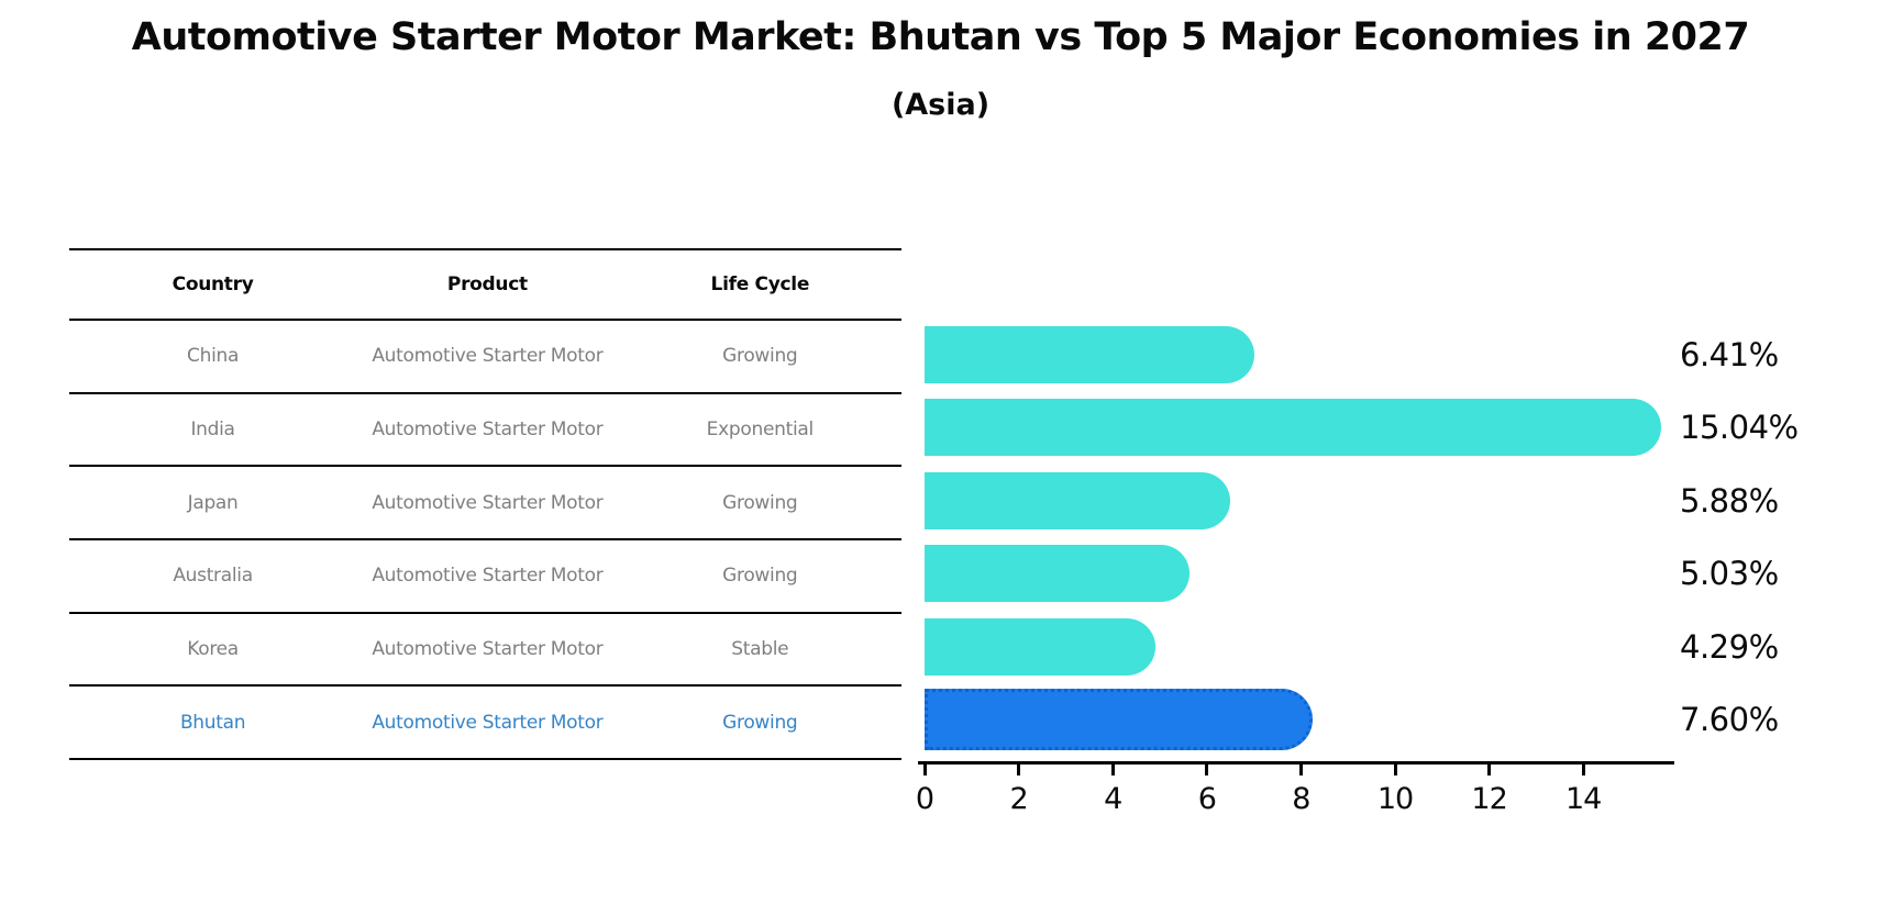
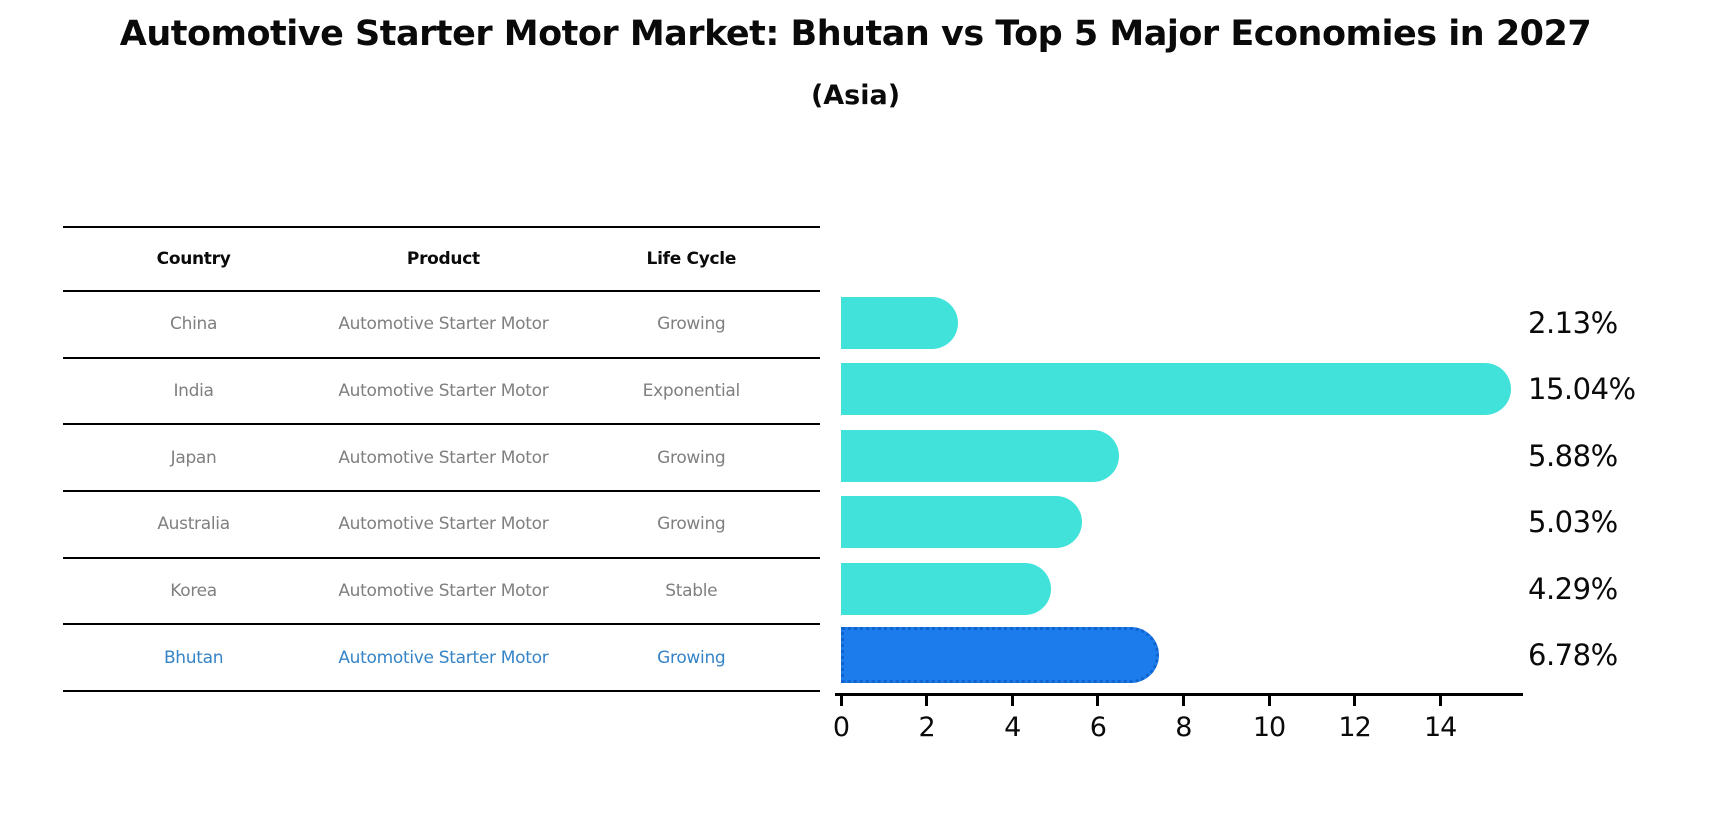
China: 6.41% -> 2.13%
Bhutan: 7.60% -> 6.78%
